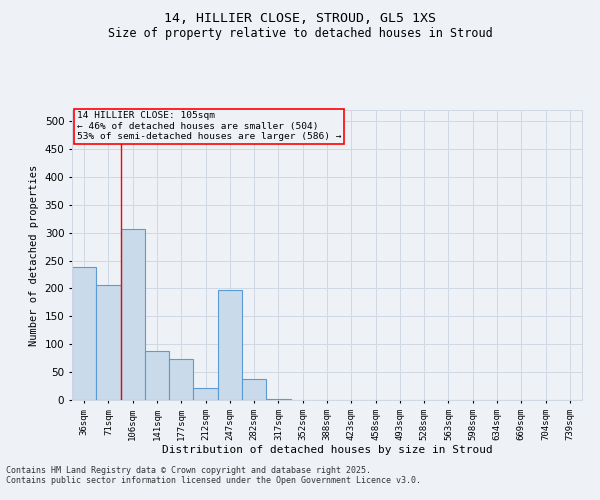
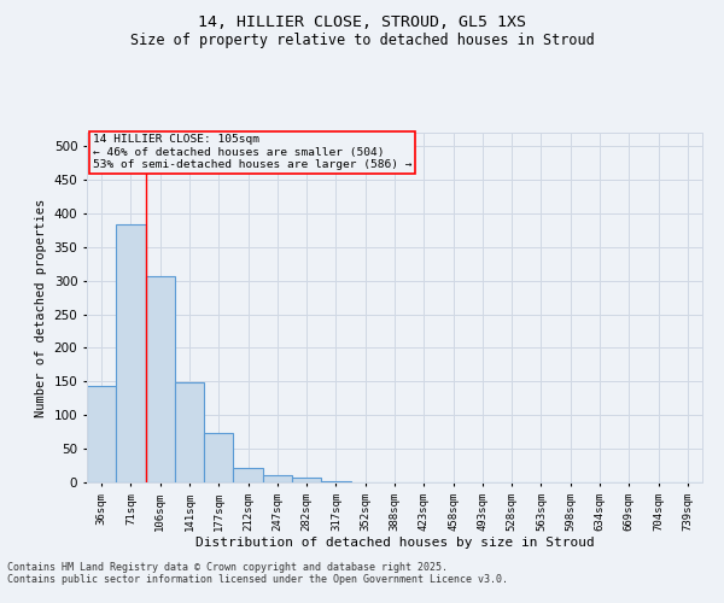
36sqm: 238 -> 144
71sqm: 206 -> 384
141sqm: 88 -> 148
247sqm: 198 -> 10
282sqm: 38 -> 7
